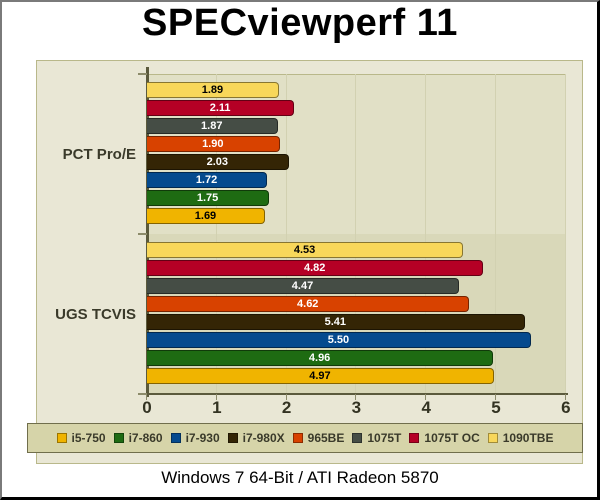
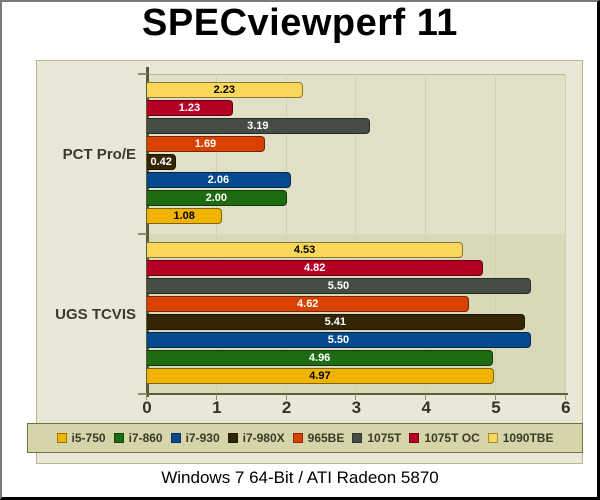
i5-750/PCT Pro/E: 1.69 -> 1.08
i7-860/PCT Pro/E: 1.75 -> 2.00
i7-930/PCT Pro/E: 1.72 -> 2.06
i7-980X/PCT Pro/E: 2.03 -> 0.42
965BE/PCT Pro/E: 1.90 -> 1.69
1075T/PCT Pro/E: 1.87 -> 3.19
1075T OC/PCT Pro/E: 2.11 -> 1.23
1090TBE/PCT Pro/E: 1.89 -> 2.23
1075T/UGS TCVIS: 4.47 -> 5.50
